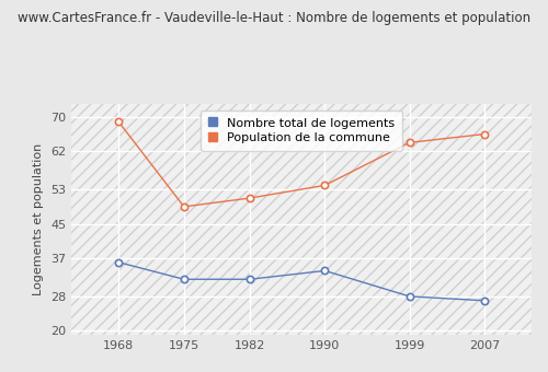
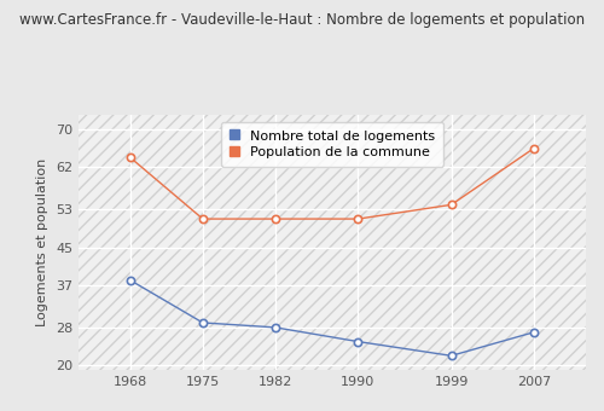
Nombre total de logements/1968: 36 -> 38
Population de la commune/1968: 69 -> 64
Nombre total de logements/1975: 32 -> 29
Population de la commune/1975: 49 -> 51
Nombre total de logements/1982: 32 -> 28
Nombre total de logements/1990: 34 -> 25
Population de la commune/1990: 54 -> 51
Nombre total de logements/1999: 28 -> 22
Population de la commune/1999: 64 -> 54
